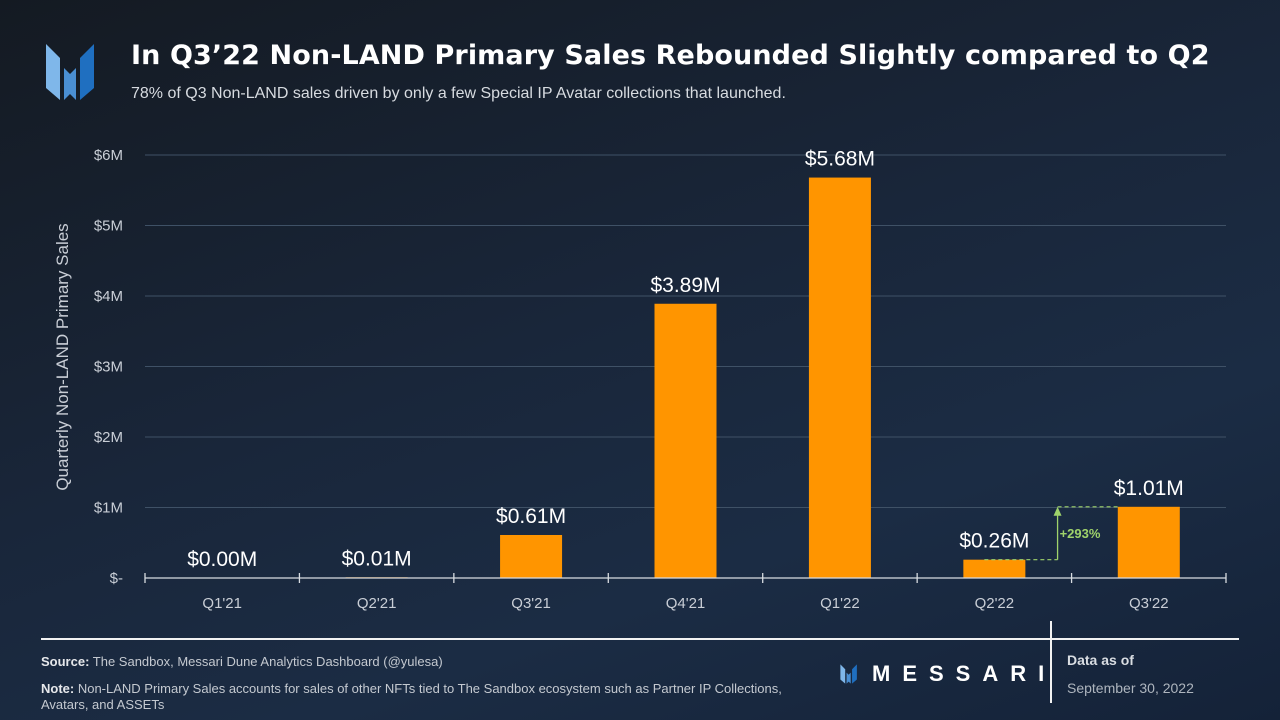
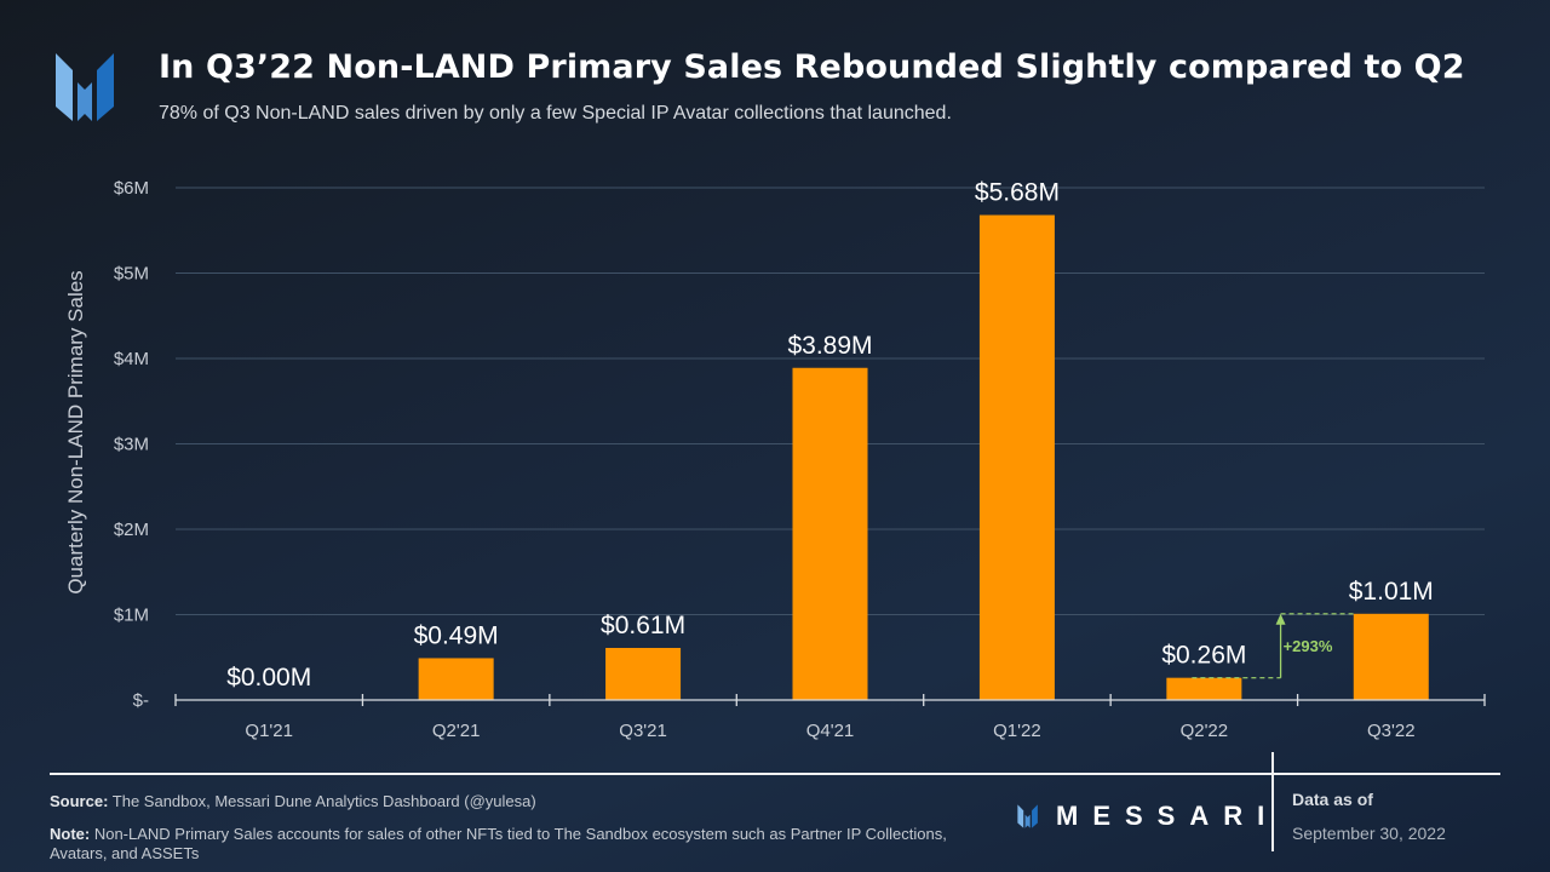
Q2'21: $0.01M -> $0.49M
